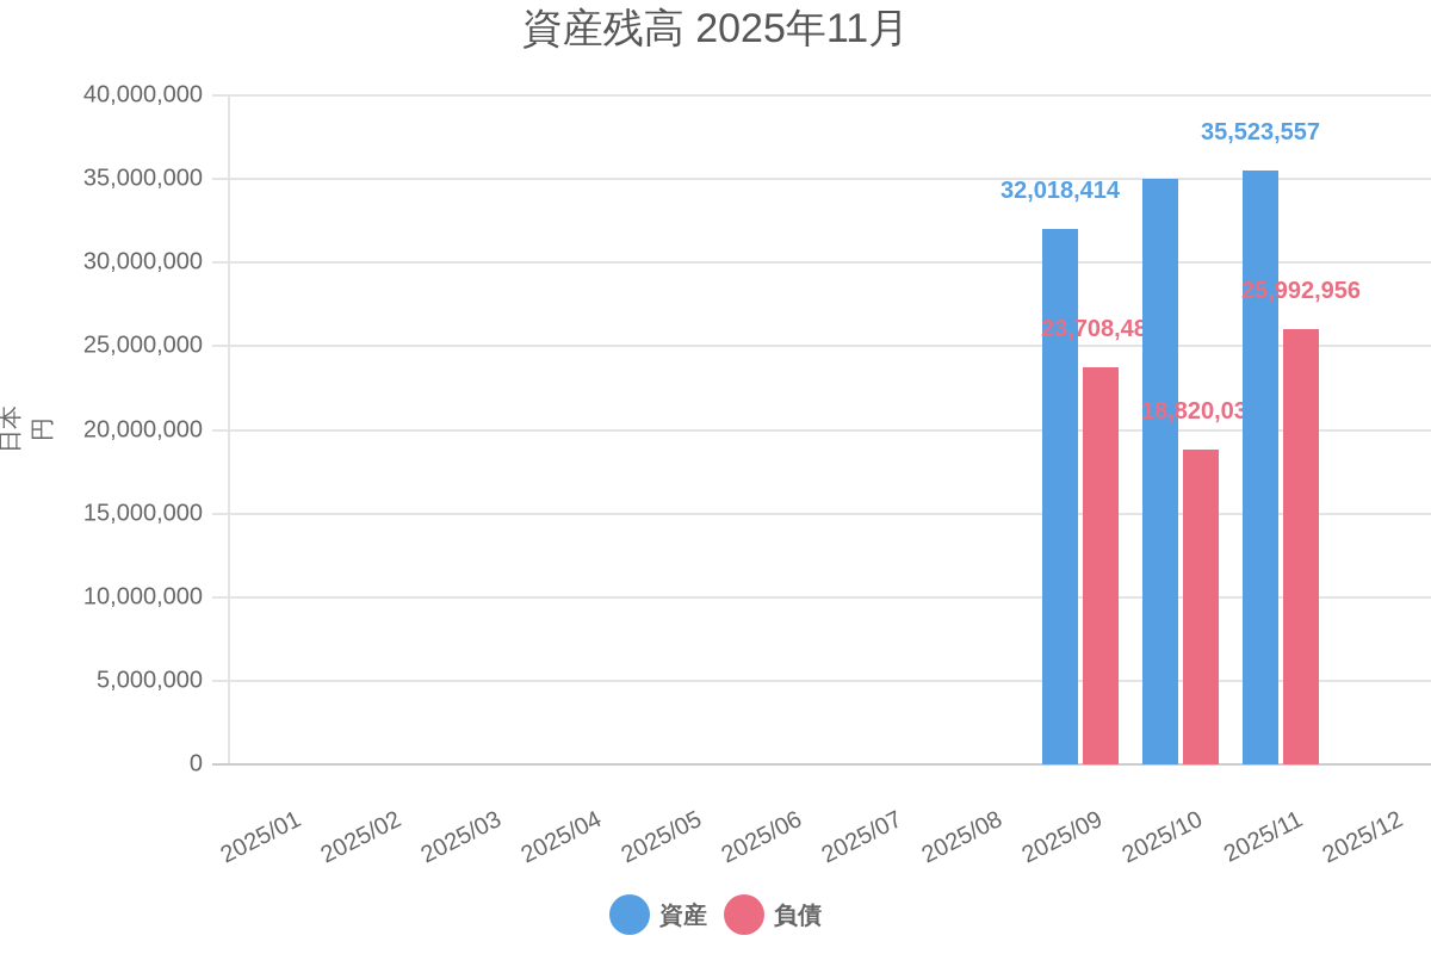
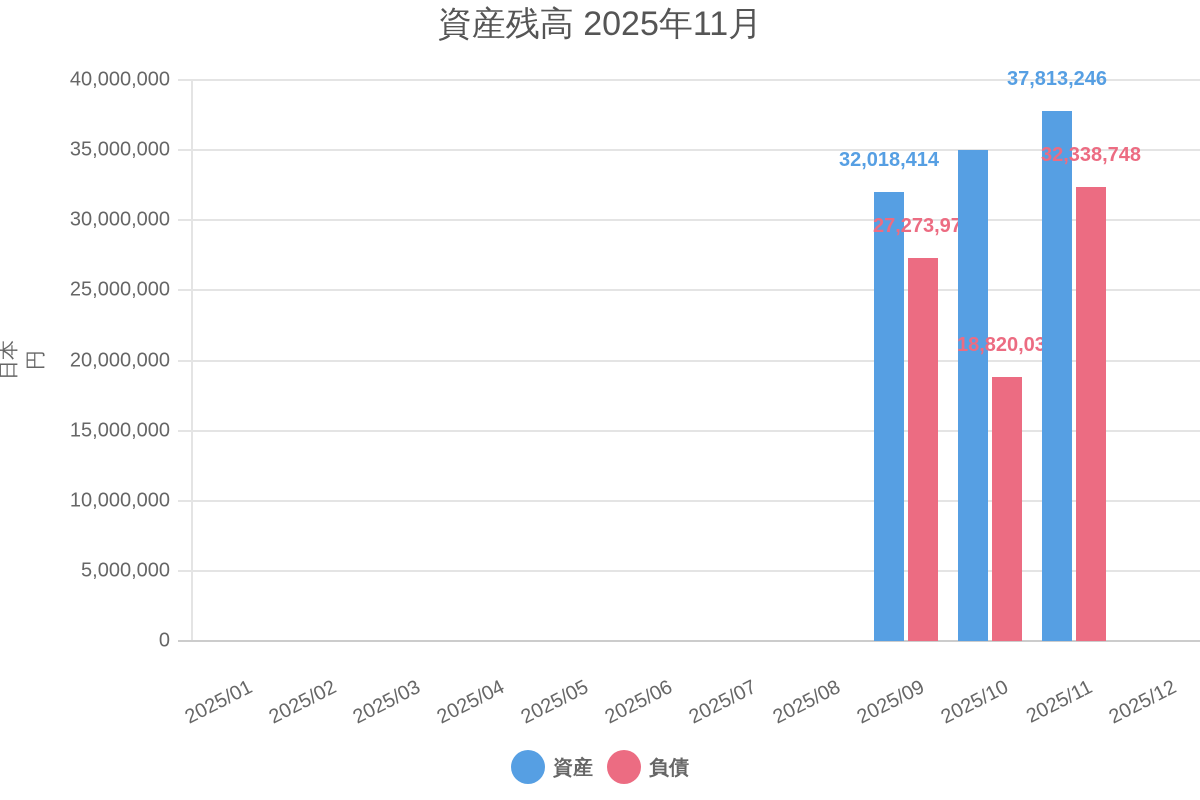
負債/2025/09: 23,708,481 -> 27,273,972
資産/2025/11: 35,523,557 -> 37,813,246
負債/2025/11: 25,992,956 -> 32,338,748
